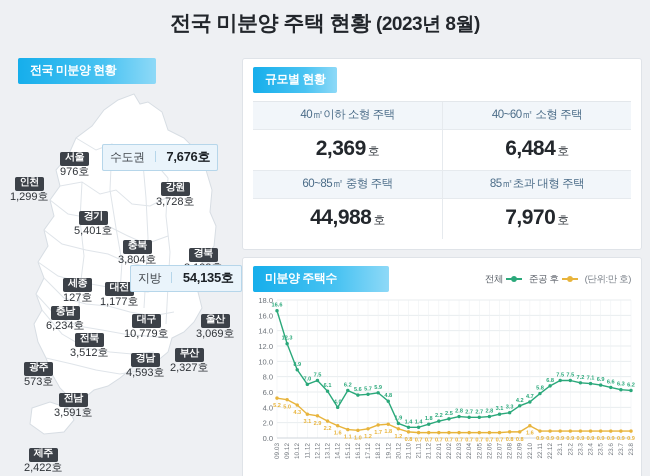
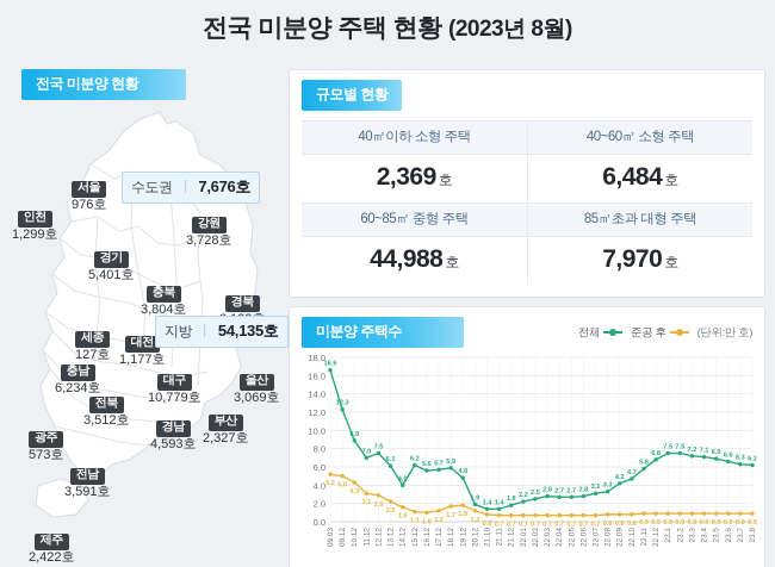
준공 후/22.10: 1.6 -> 0.8
